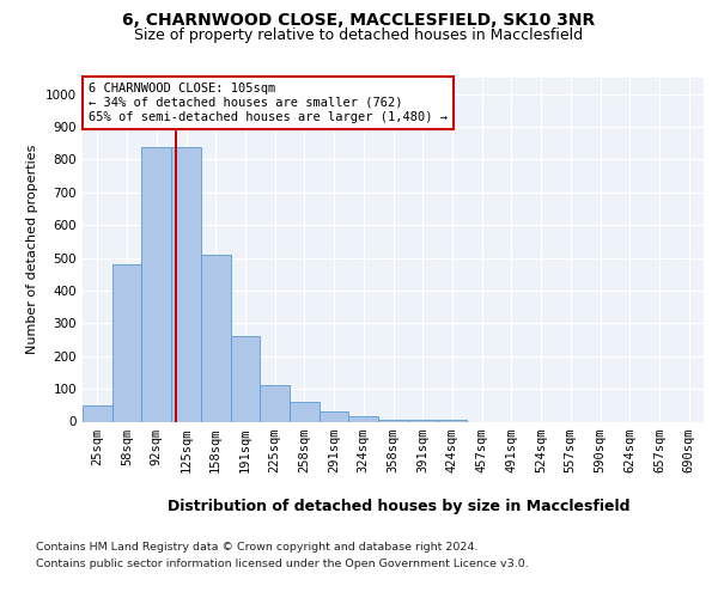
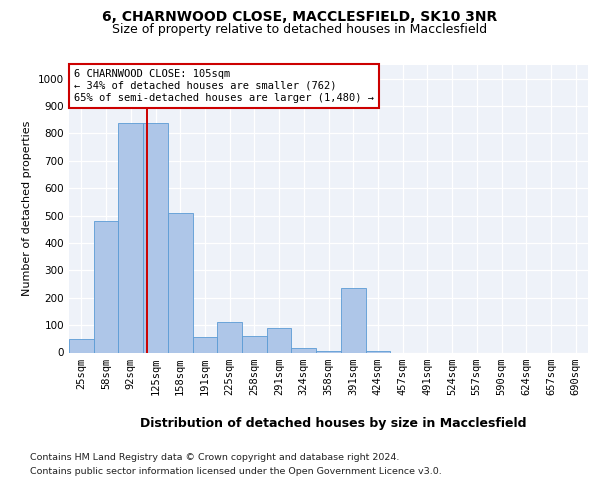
191sqm: 260 -> 55
291sqm: 30 -> 90
391sqm: 5 -> 235
